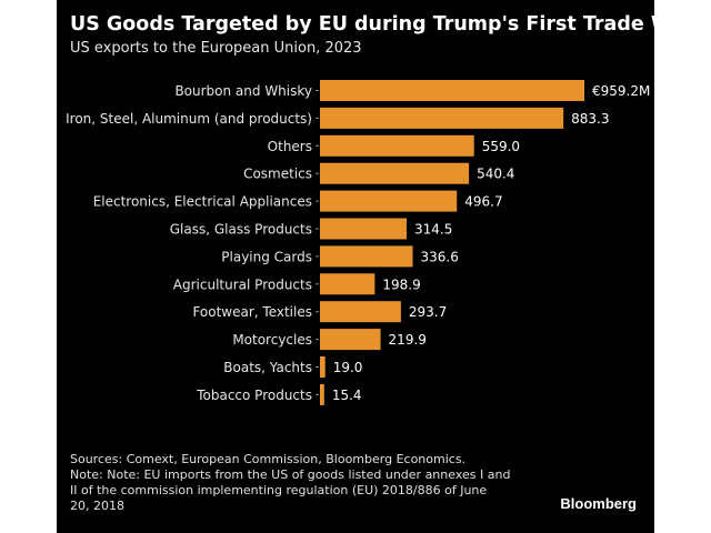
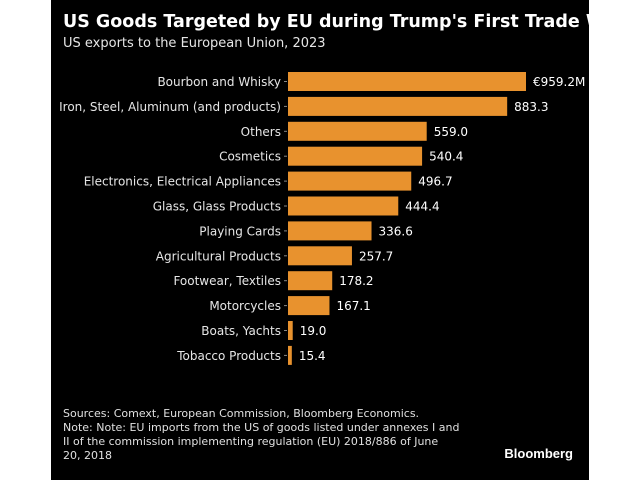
Glass, Glass Products: 314.5 -> 444.4
Agricultural Products: 198.9 -> 257.7
Footwear, Textiles: 293.7 -> 178.2
Motorcycles: 219.9 -> 167.1
